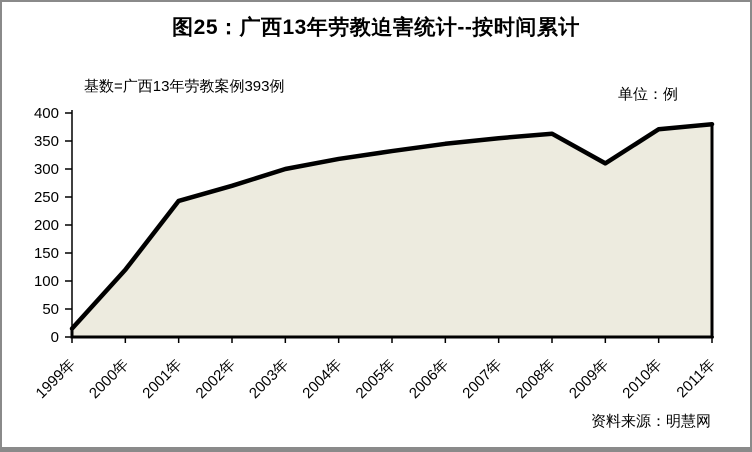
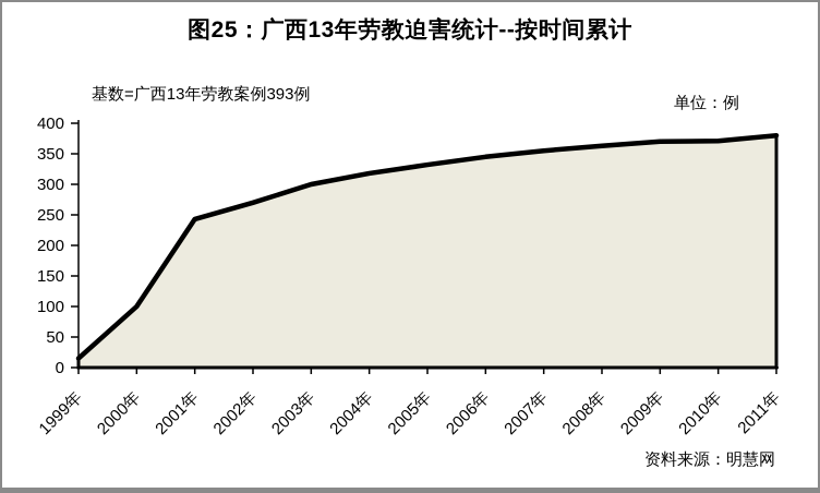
2000年: 120 -> 100
2009年: 310 -> 370
